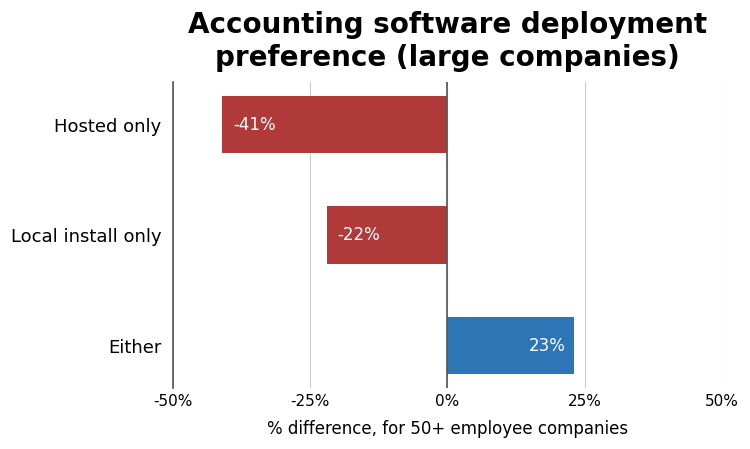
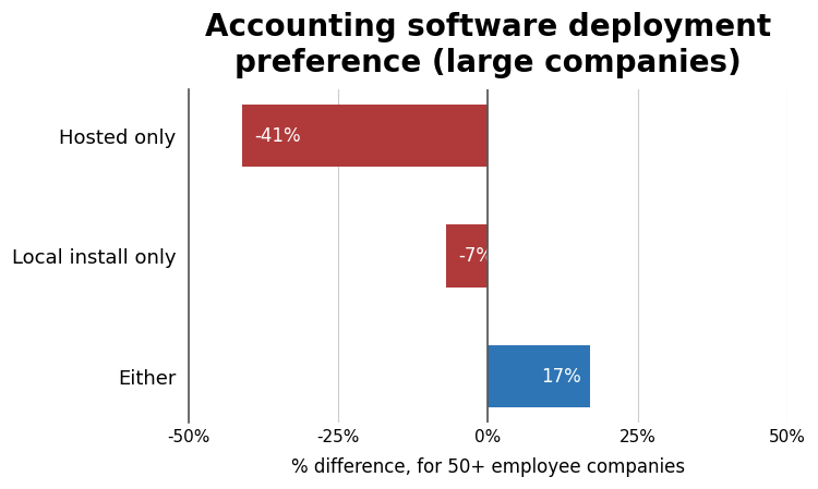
Local install only: -22% -> -7%
Either: 23% -> 17%
